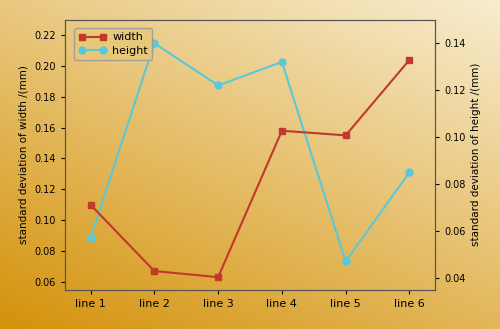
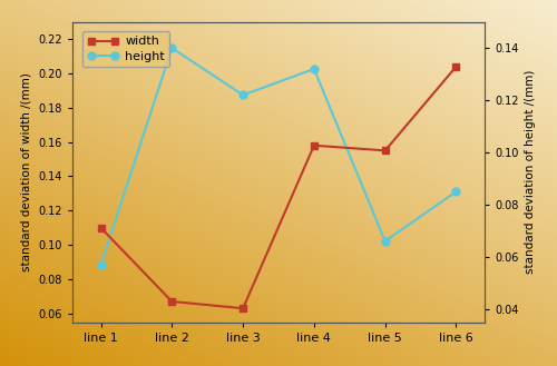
height/line 5: 0.047 -> 0.066
